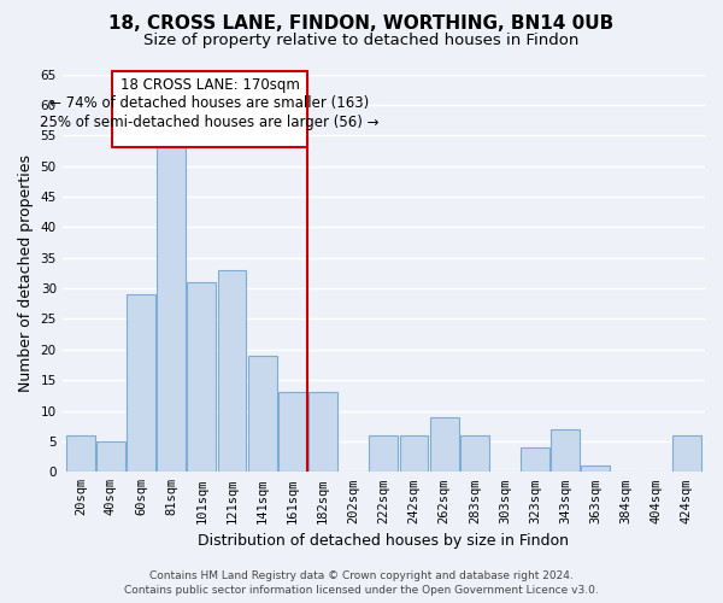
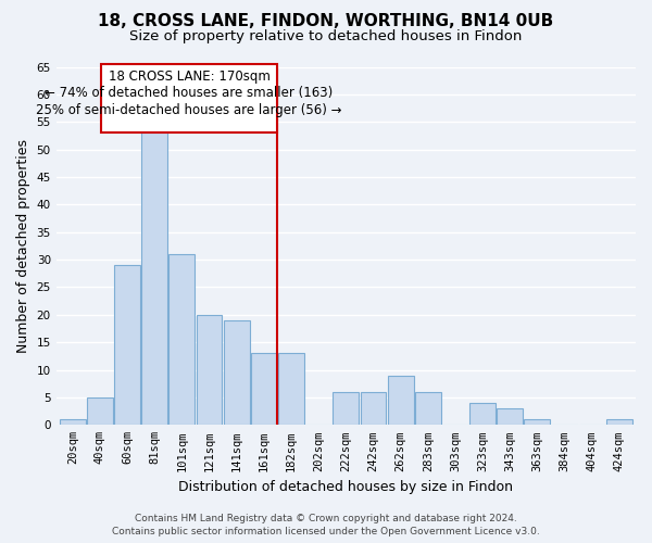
20sqm: 6 -> 1
121sqm: 33 -> 20
343sqm: 7 -> 3
424sqm: 6 -> 1
